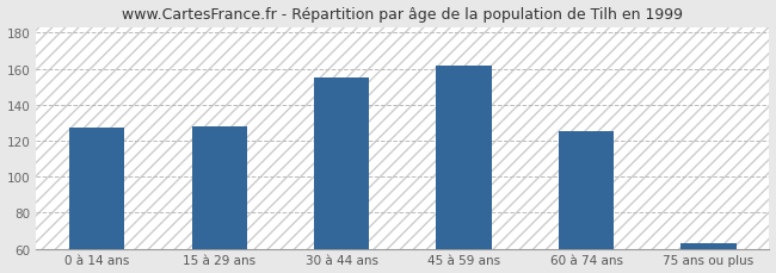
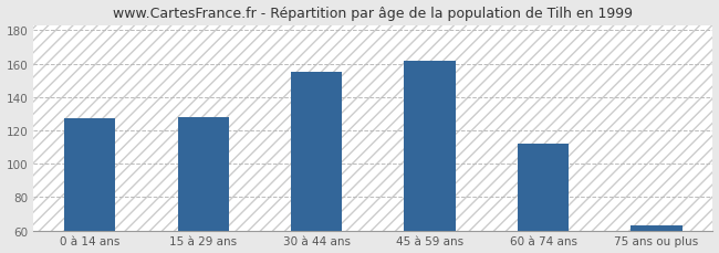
60 à 74 ans: 125 -> 112
